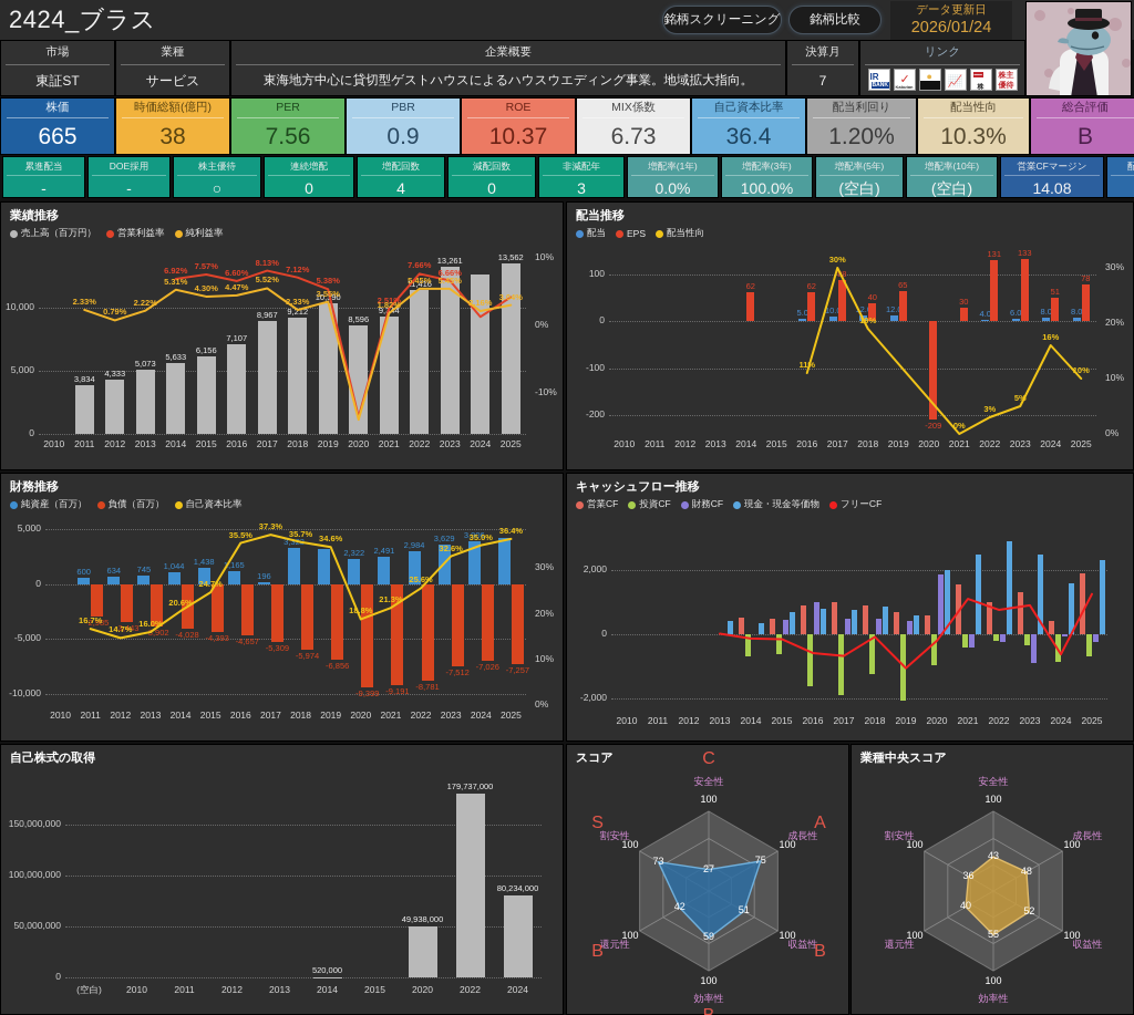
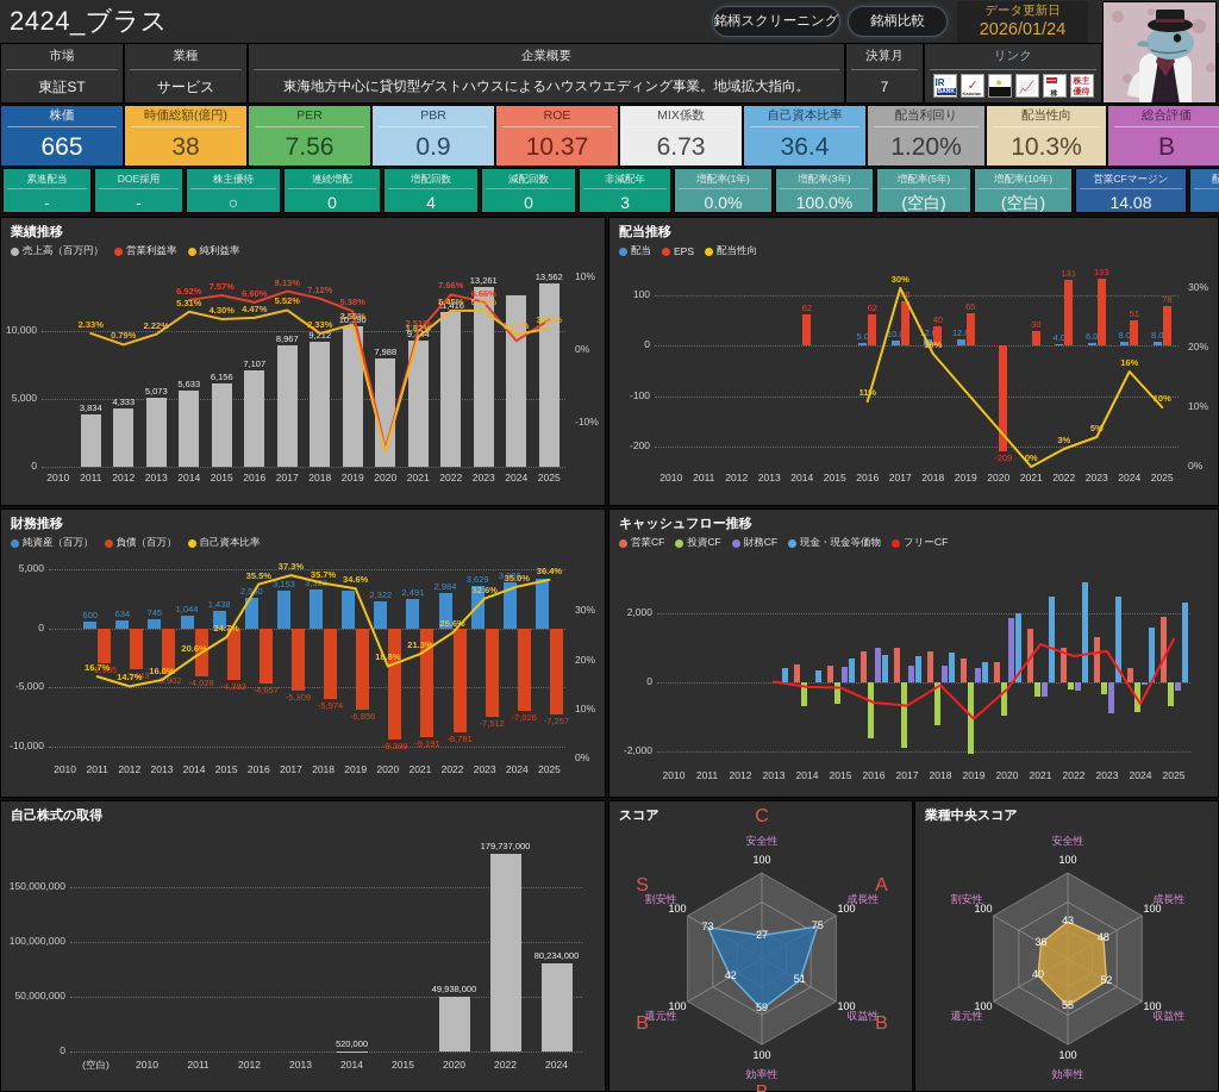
業績推移/売上高（百万円）/2020: 8,596 -> 7,988
財務推移/純資産（百万）/2016: 1,165 -> 2,560
財務推移/純資産（百万）/2017: 196 -> 3,153
